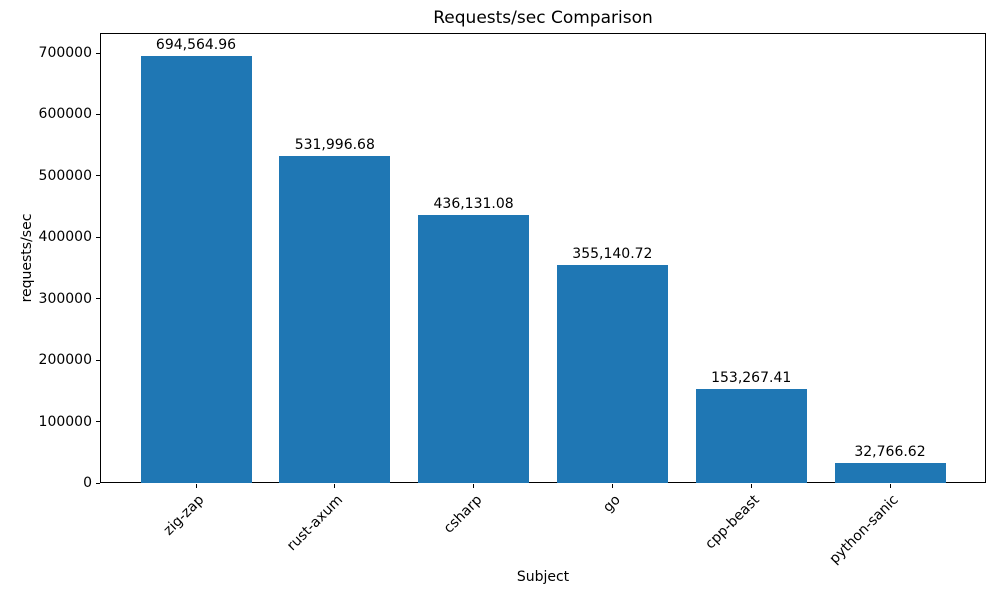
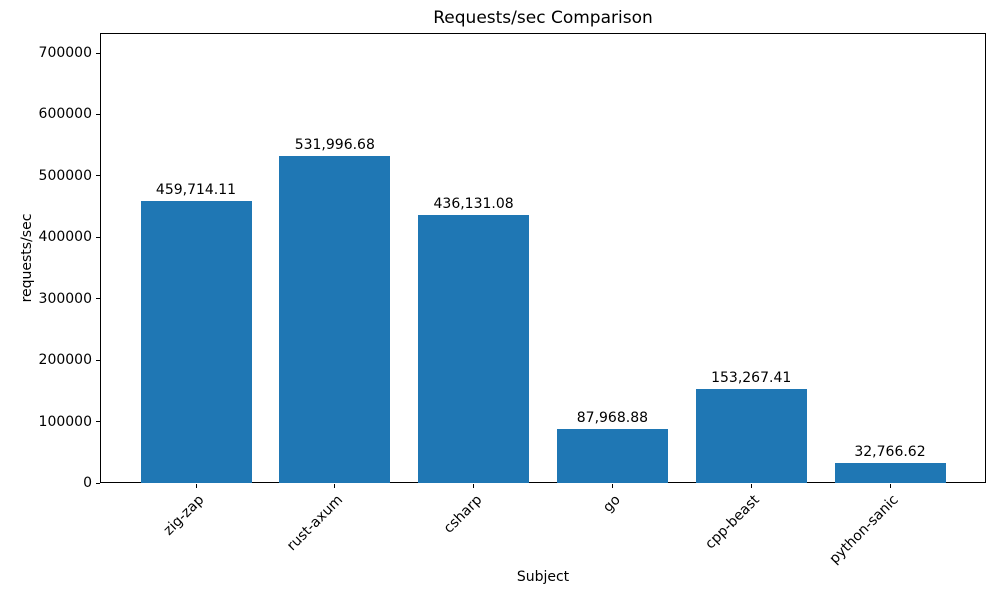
zig-zap: 694,564.96 -> 459,714.11
go: 355,140.72 -> 87,968.88
